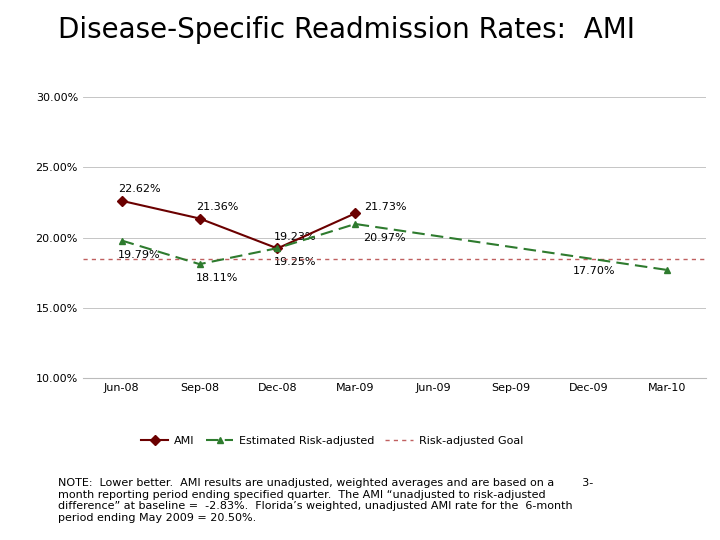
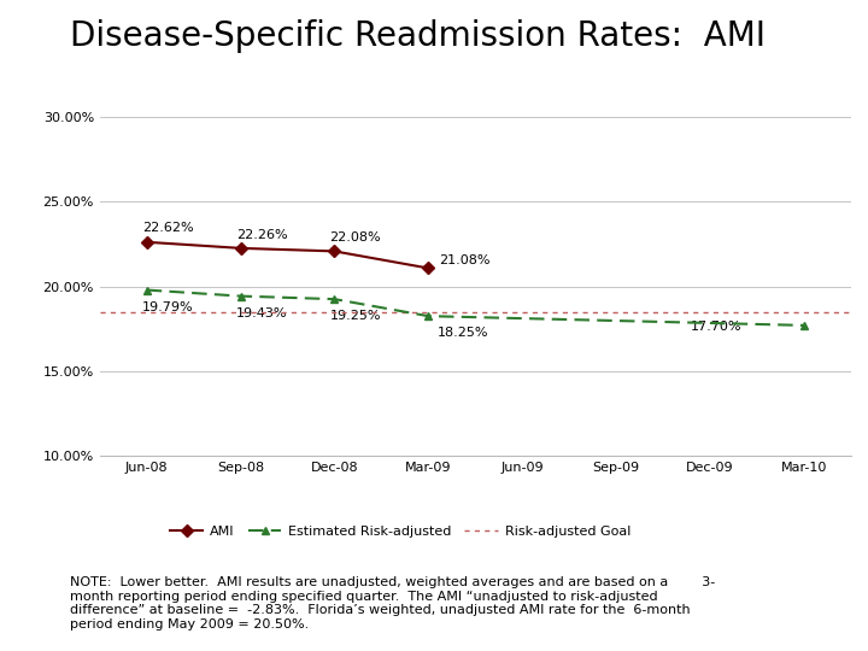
AMI/Sep-08: 21.36% -> 22.26%
Estimated Risk-adjusted/Sep-08: 18.11% -> 19.43%
AMI/Dec-08: 19.23% -> 22.08%
AMI/Mar-09: 21.73% -> 21.08%
Estimated Risk-adjusted/Mar-09: 20.97% -> 18.25%
